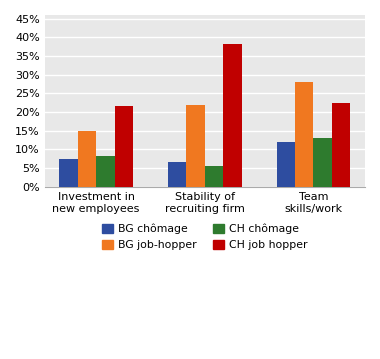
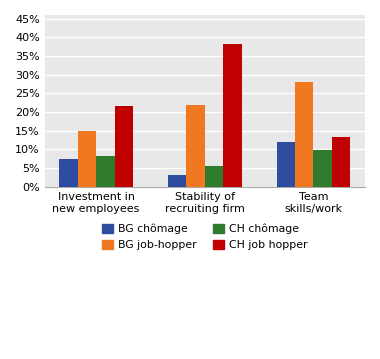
BG chômage/Stability of recruiting firm: 6.5% -> 3.0%
CH chômage/Team skills/work: 13.0% -> 9.8%
CH job hopper/Team skills/work: 22.5% -> 13.3%
